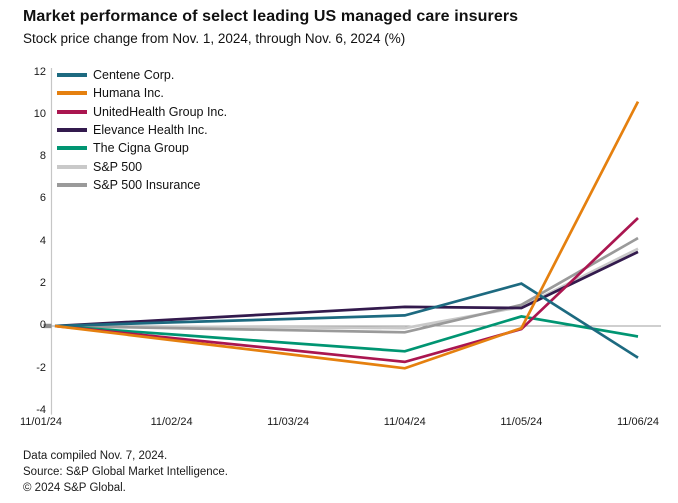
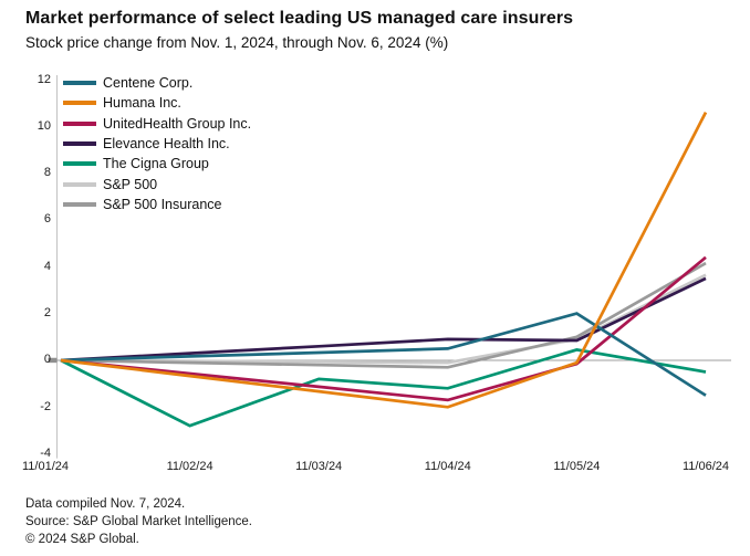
The Cigna Group/11/02/24: -0.4 -> -2.8
UnitedHealth Group Inc./11/06/24: 5.1 -> 4.4
